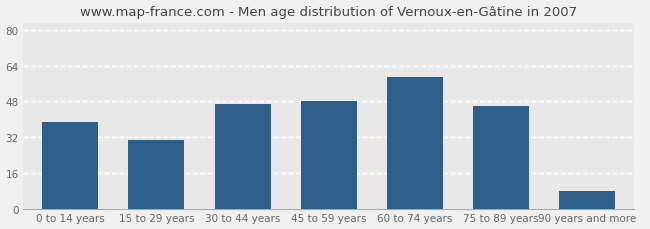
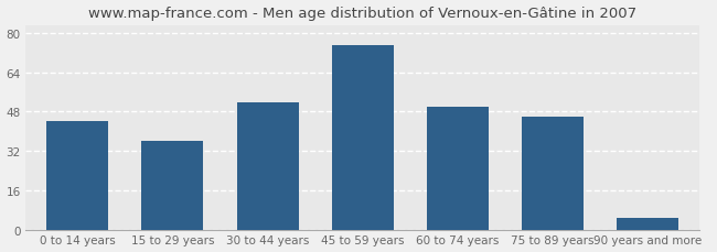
0 to 14 years: 39 -> 44
15 to 29 years: 31 -> 36
30 to 44 years: 47 -> 52
45 to 59 years: 48 -> 75
60 to 74 years: 59 -> 50
90 years and more: 8 -> 5
